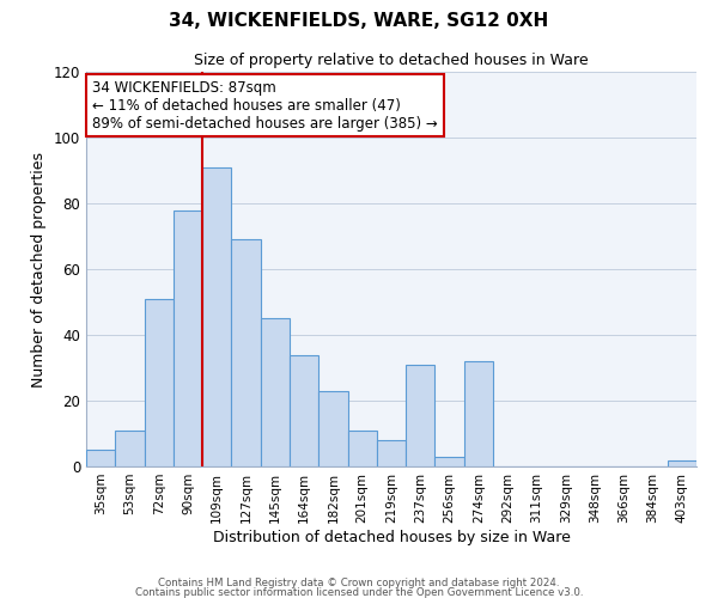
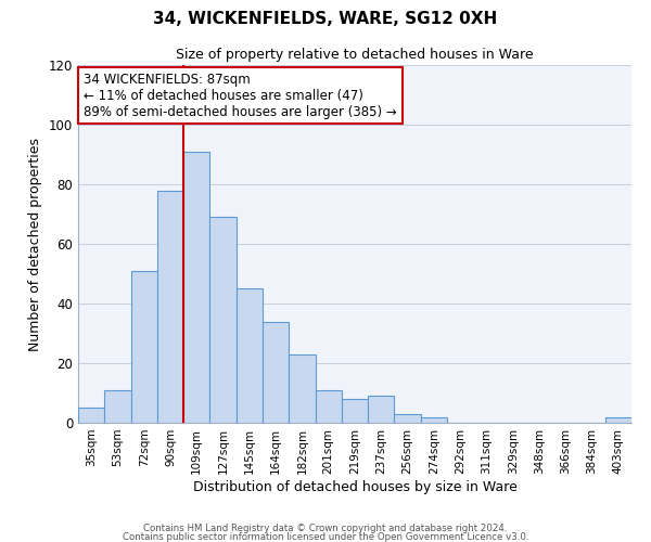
237sqm: 31 -> 9
274sqm: 32 -> 2
